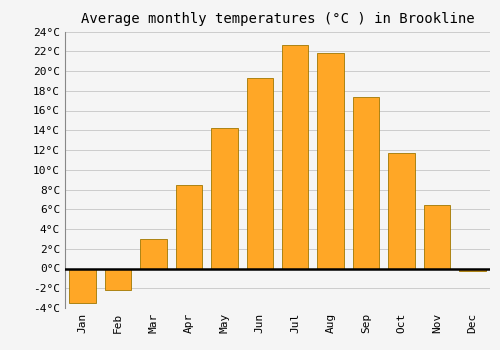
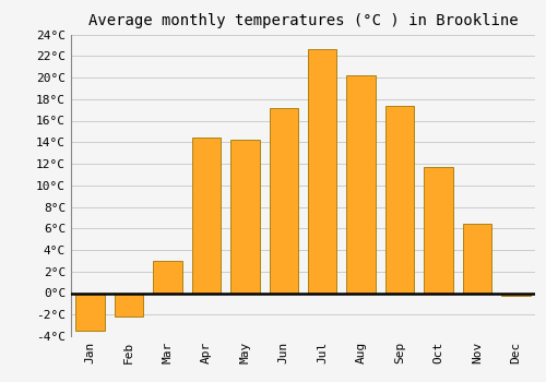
Apr: 8.5°C -> 14.4°C
Jun: 19.3°C -> 17.2°C
Aug: 21.8°C -> 20.2°C
